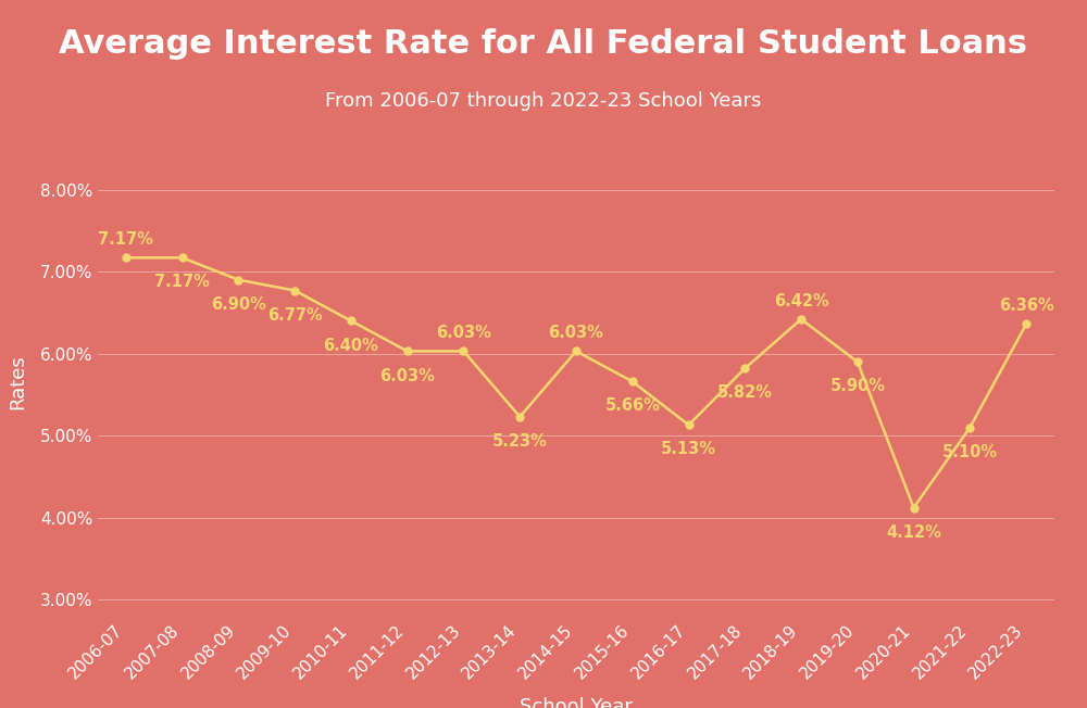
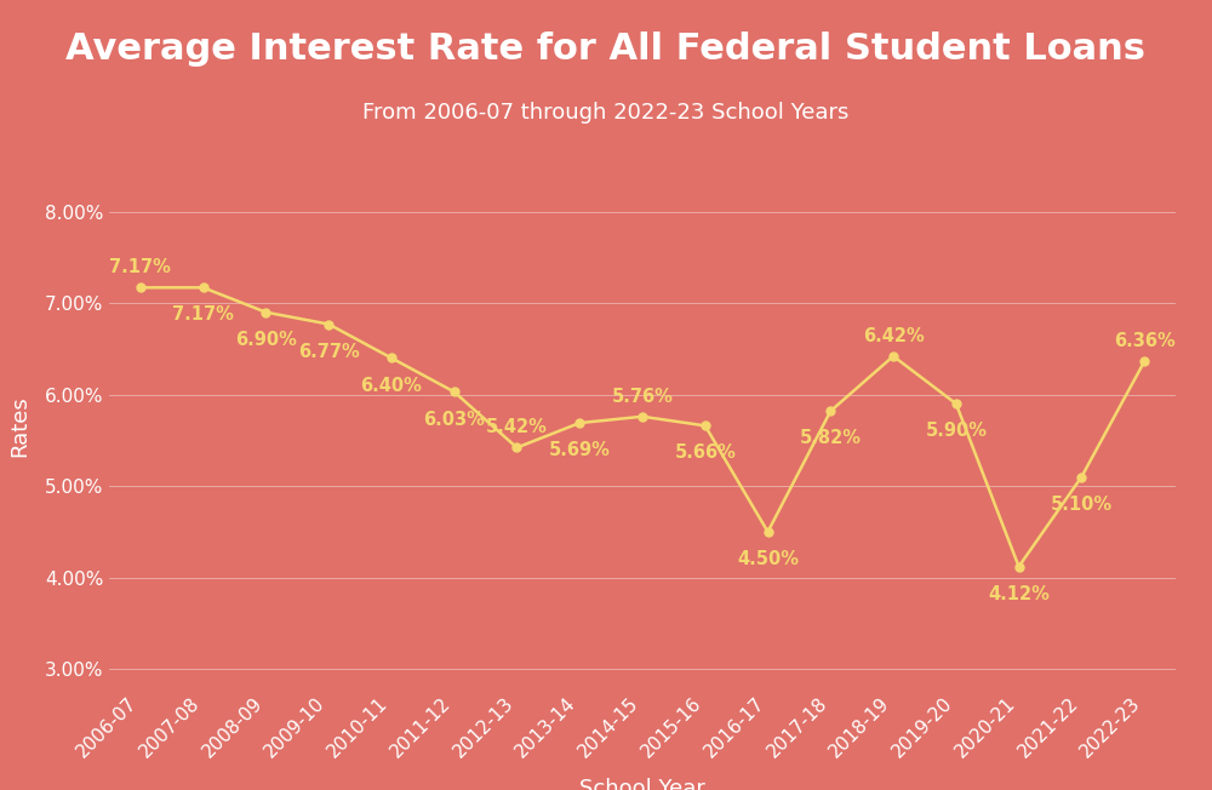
2012-13: 6.03% -> 5.42%
2013-14: 5.23% -> 5.69%
2014-15: 6.03% -> 5.76%
2016-17: 5.13% -> 4.50%
